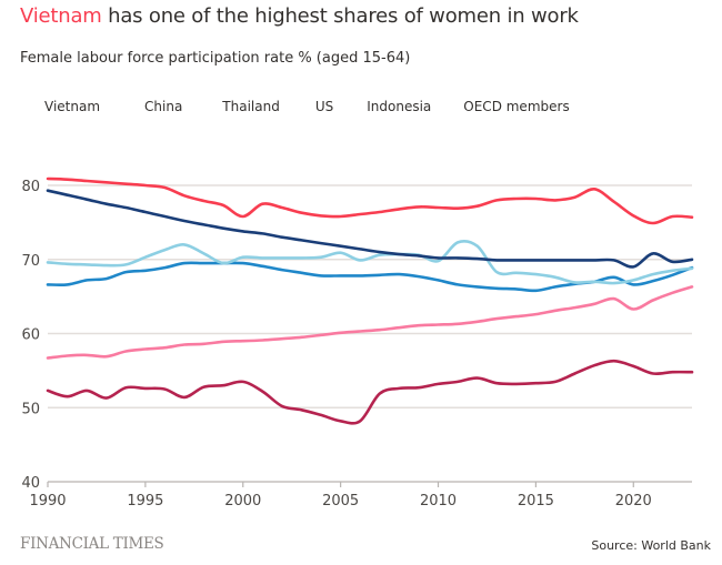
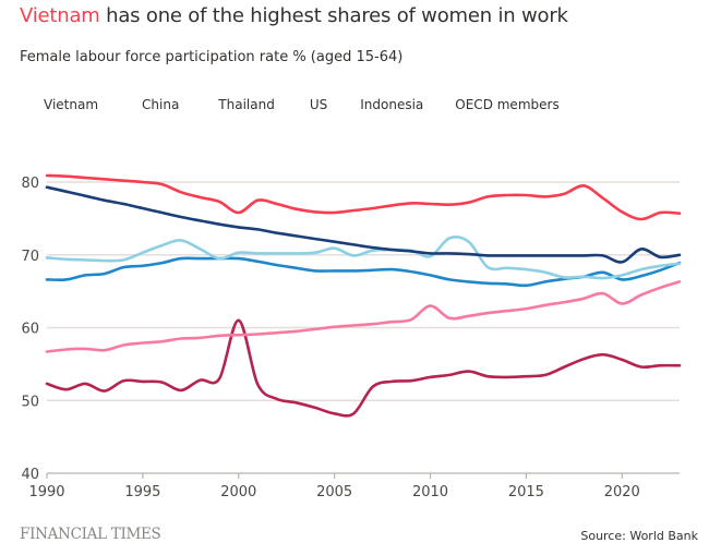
Indonesia/2000: 54 -> 61
OECD members/2010: 61 -> 63
